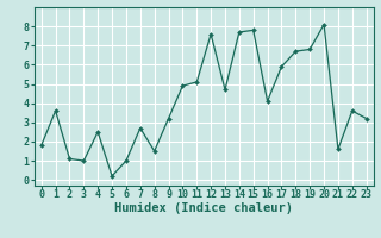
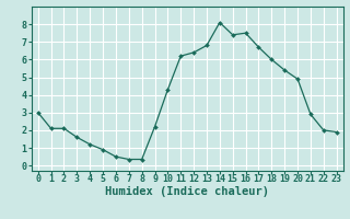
0: 1.8 -> 3.0
1: 3.6 -> 2.1
2: 1.1 -> 2.1
3: 1.0 -> 1.6
4: 2.5 -> 1.2
5: 0.2 -> 0.9
6: 1.0 -> 0.5
7: 2.7 -> 0.3
8: 1.5 -> 0.3
9: 3.2 -> 2.2
10: 4.9 -> 4.3
11: 5.1 -> 6.2
12: 7.6 -> 6.4
13: 4.7 -> 6.8
14: 7.7 -> 8.1
15: 7.8 -> 7.4
16: 4.1 -> 7.5
17: 5.9 -> 6.7
18: 6.7 -> 6.0
19: 6.8 -> 5.4
20: 8.1 -> 4.9
21: 1.6 -> 2.9
22: 3.6 -> 2.0
23: 3.2 -> 1.9
